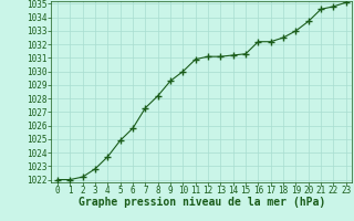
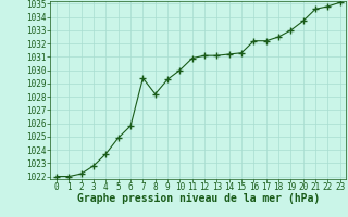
7: 1027.3 -> 1029.4
